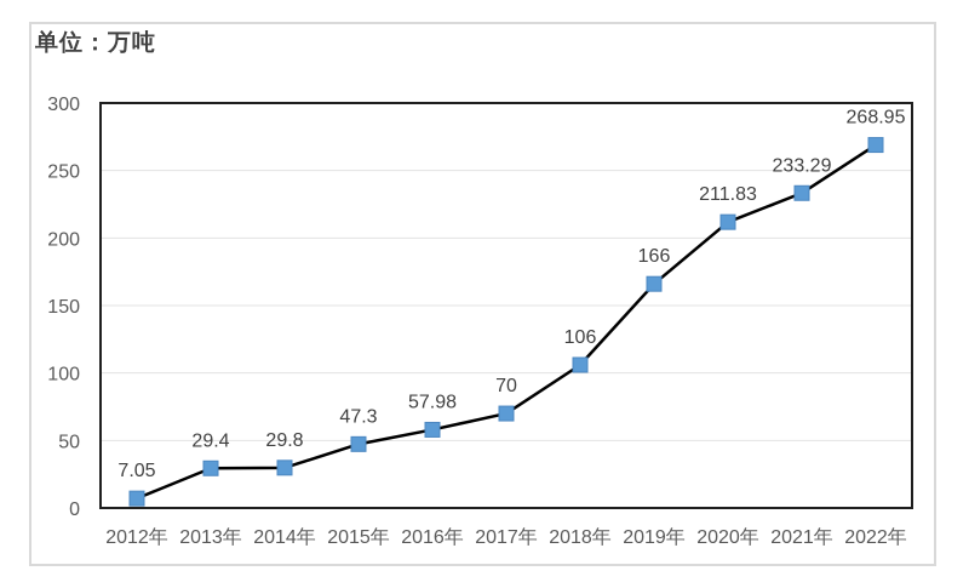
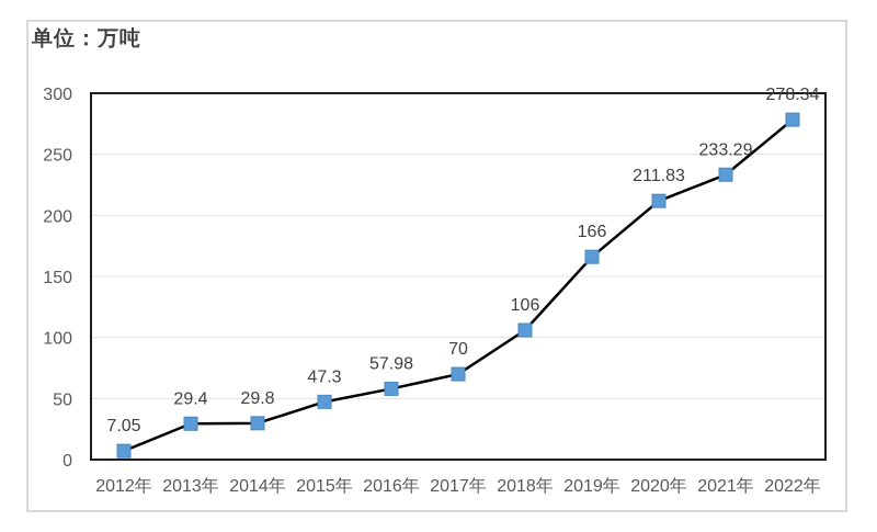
2022年: 268.95 -> 278.34
